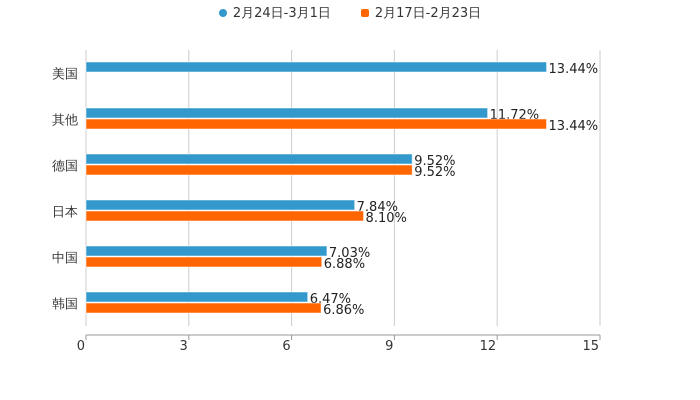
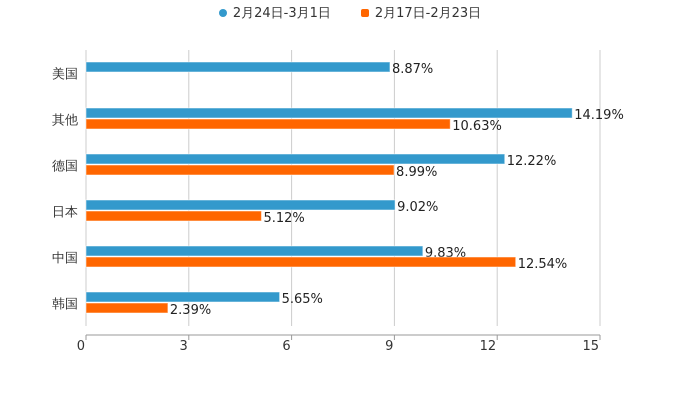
2月24日-3月1日/美国: 13.44% -> 8.87%
2月24日-3月1日/其他: 11.72% -> 14.19%
2月17日-2月23日/其他: 13.44% -> 10.63%
2月24日-3月1日/德国: 9.52% -> 12.22%
2月17日-2月23日/德国: 9.52% -> 8.99%
2月24日-3月1日/日本: 7.84% -> 9.02%
2月17日-2月23日/日本: 8.10% -> 5.12%
2月24日-3月1日/中国: 7.03% -> 9.83%
2月17日-2月23日/中国: 6.88% -> 12.54%
2月24日-3月1日/韩国: 6.47% -> 5.65%
2月17日-2月23日/韩国: 6.86% -> 2.39%
